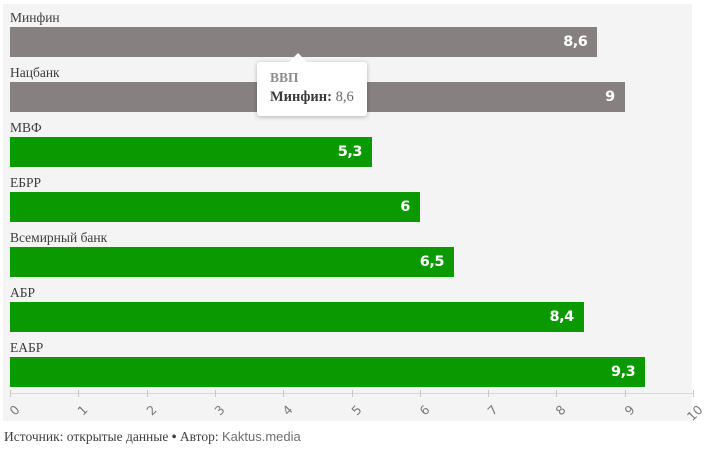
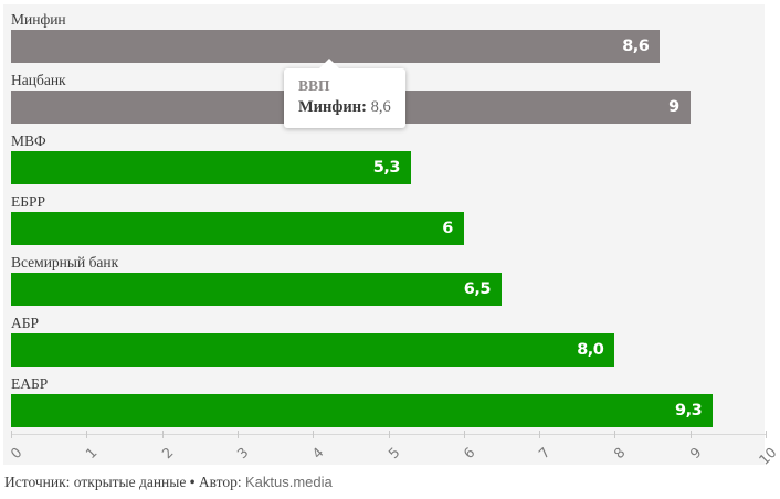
АБР: 8,4 -> 8,0
